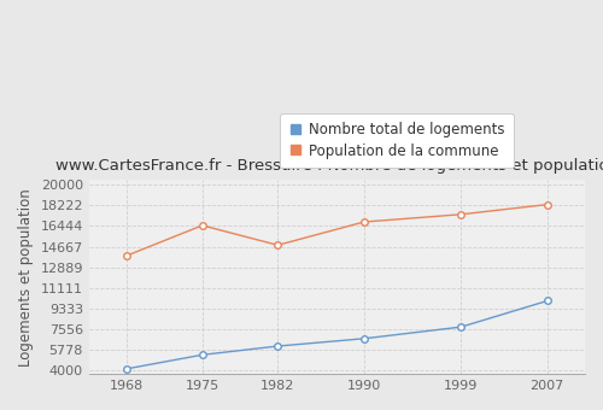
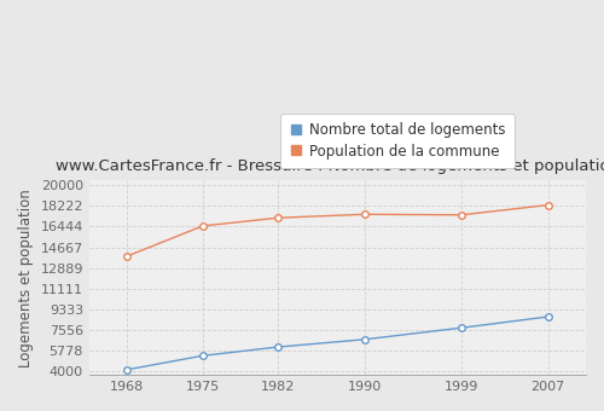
Population de la commune/1982: 14800 -> 17200
Population de la commune/1990: 16800 -> 17500
Nombre total de logements/2007: 10000 -> 8700
